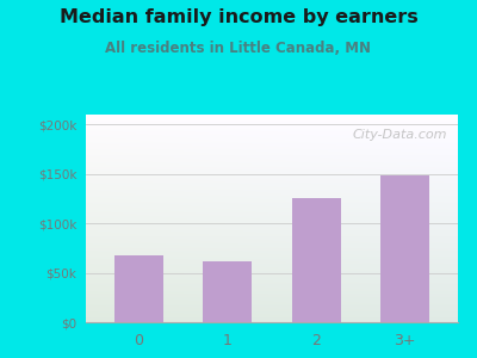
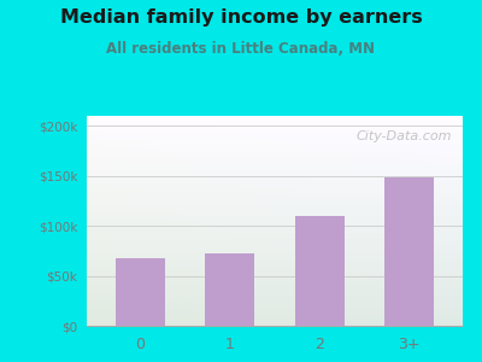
1: $62k -> $72k
2: $125k -> $110k
